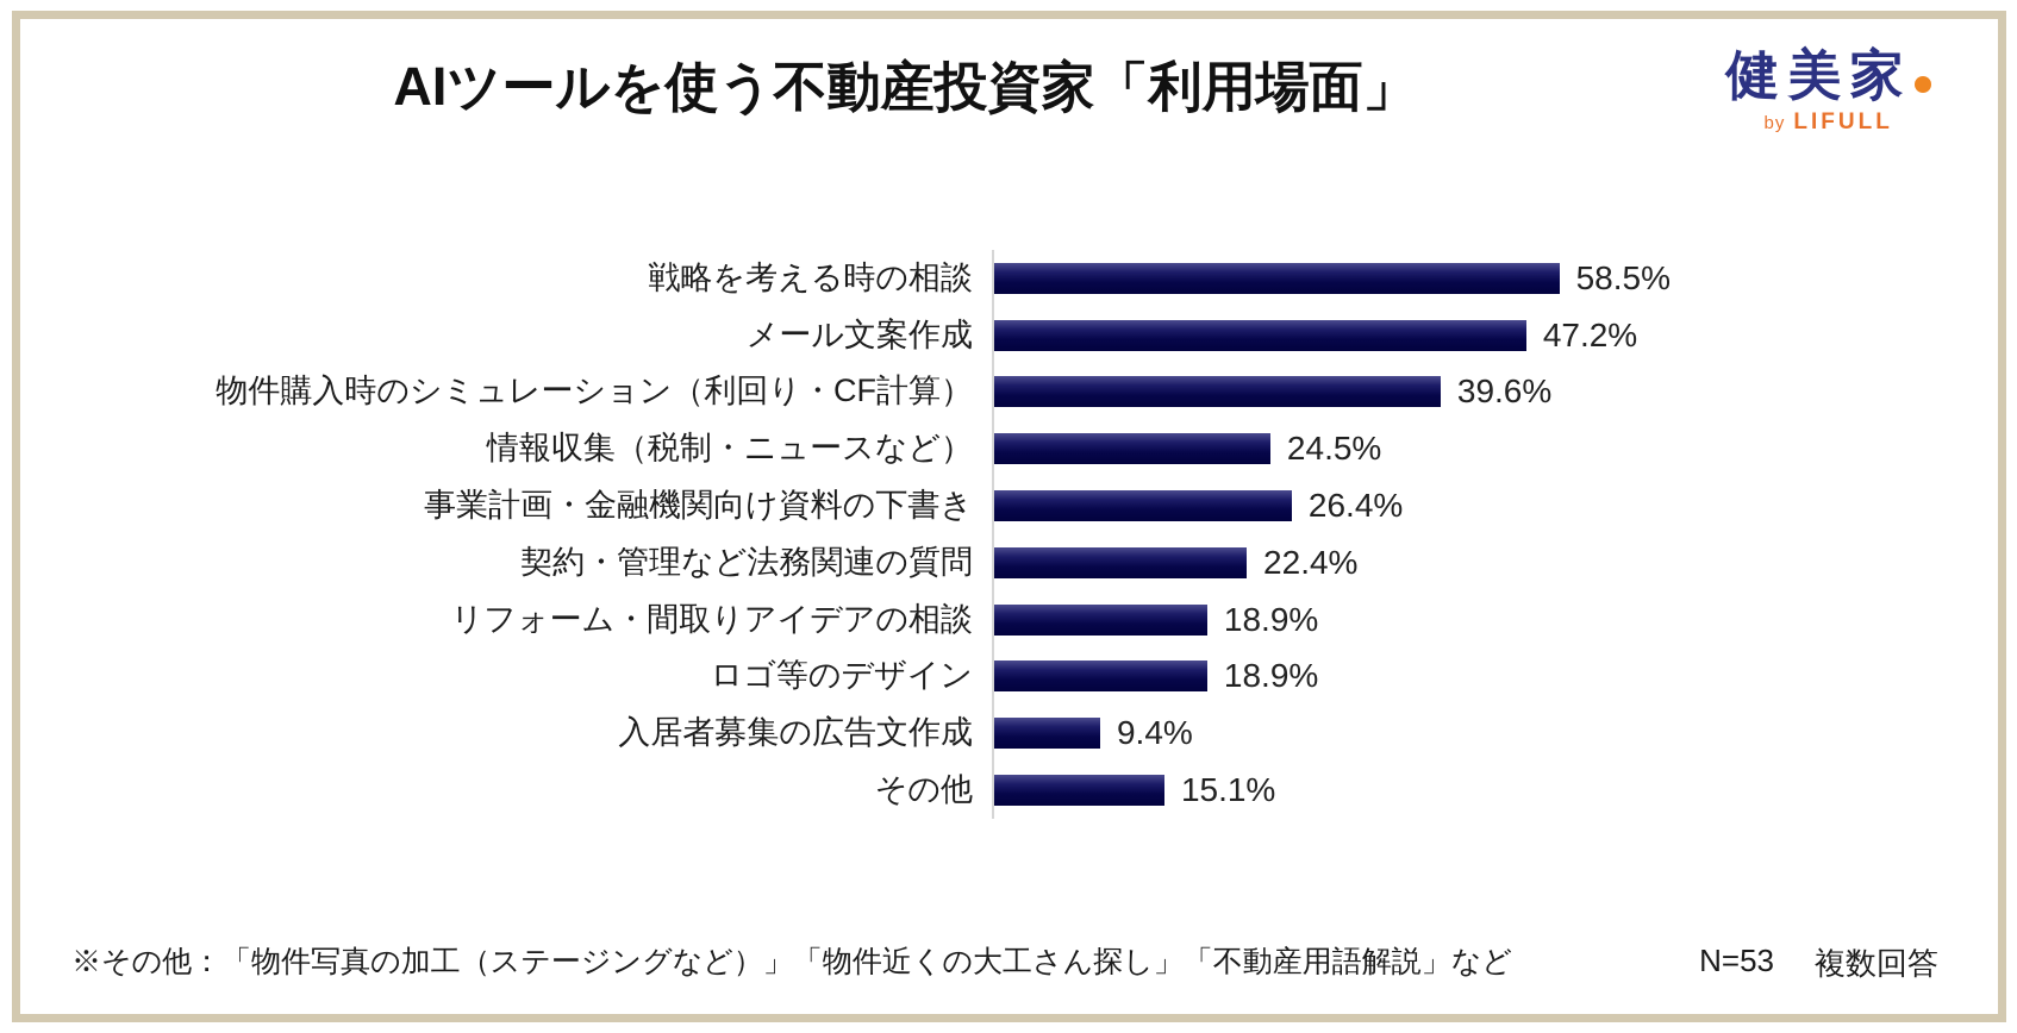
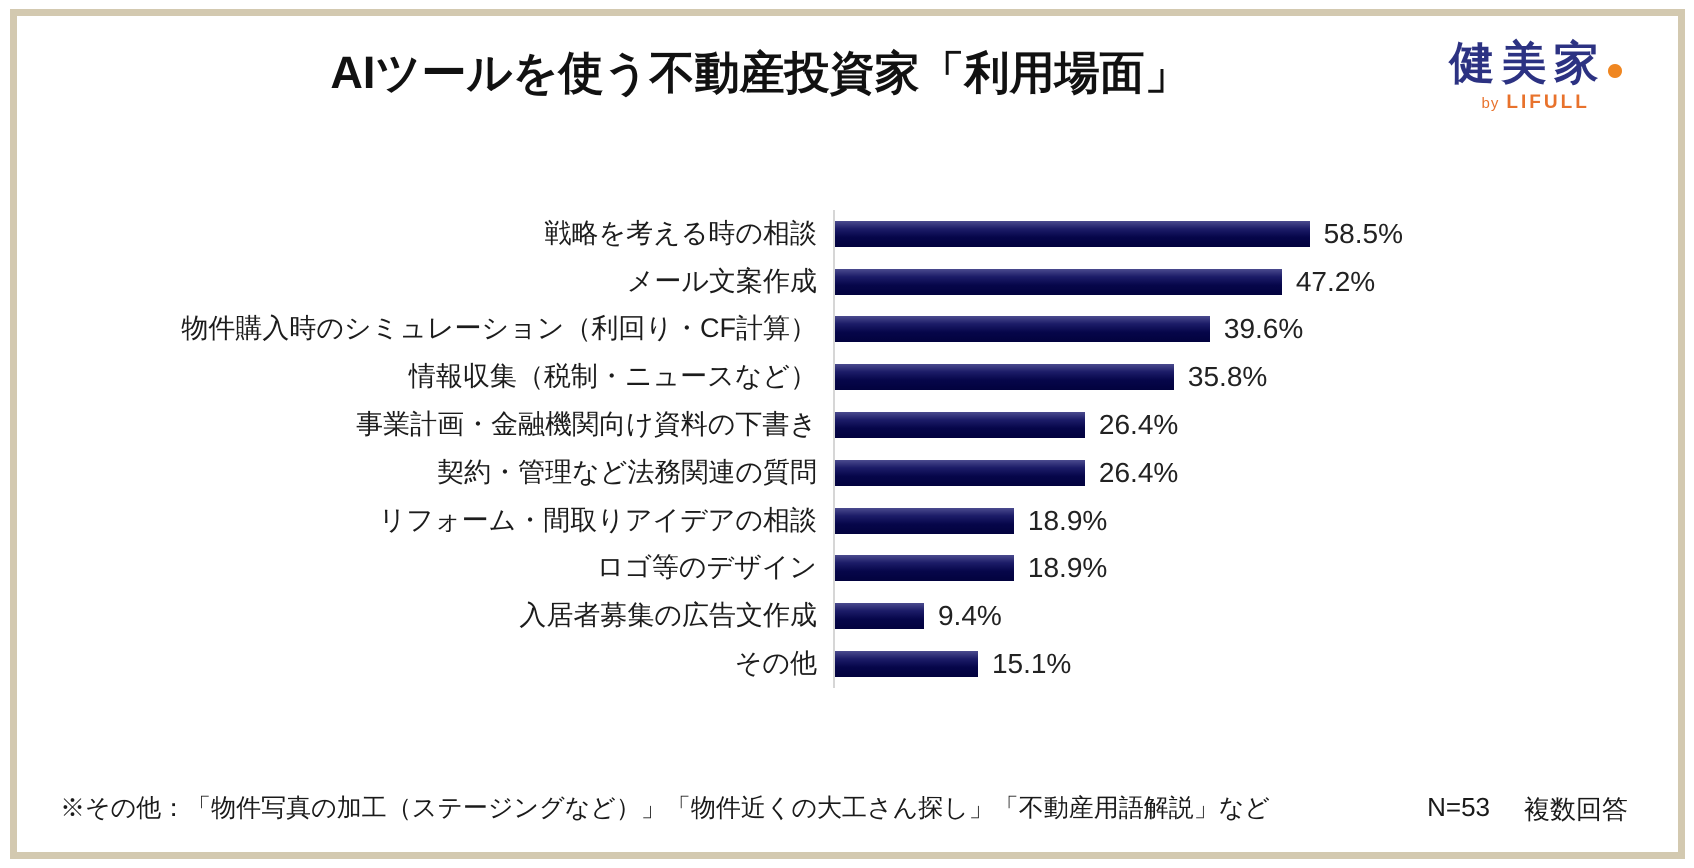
情報収集（税制・ニュースなど）: 24.5% -> 35.8%
契約・管理など法務関連の質問: 22.4% -> 26.4%
